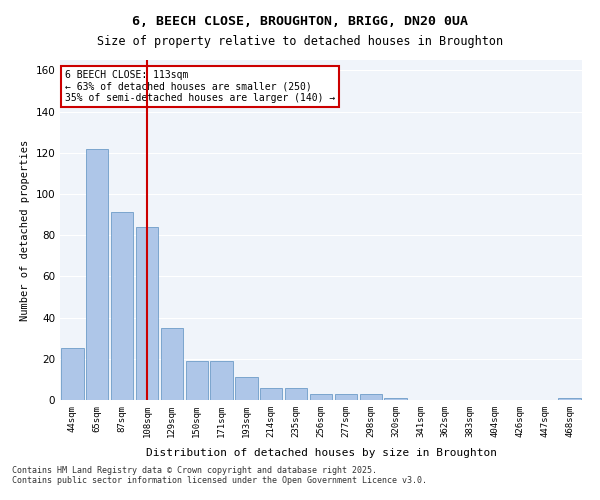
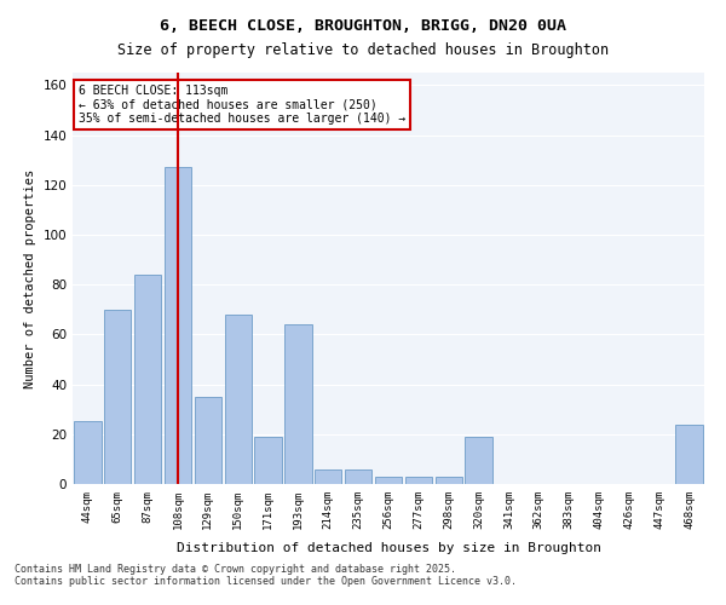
65sqm: 122 -> 70
87sqm: 91 -> 84
108sqm: 84 -> 127
150sqm: 19 -> 68
193sqm: 11 -> 64
320sqm: 1 -> 19
468sqm: 1 -> 24
